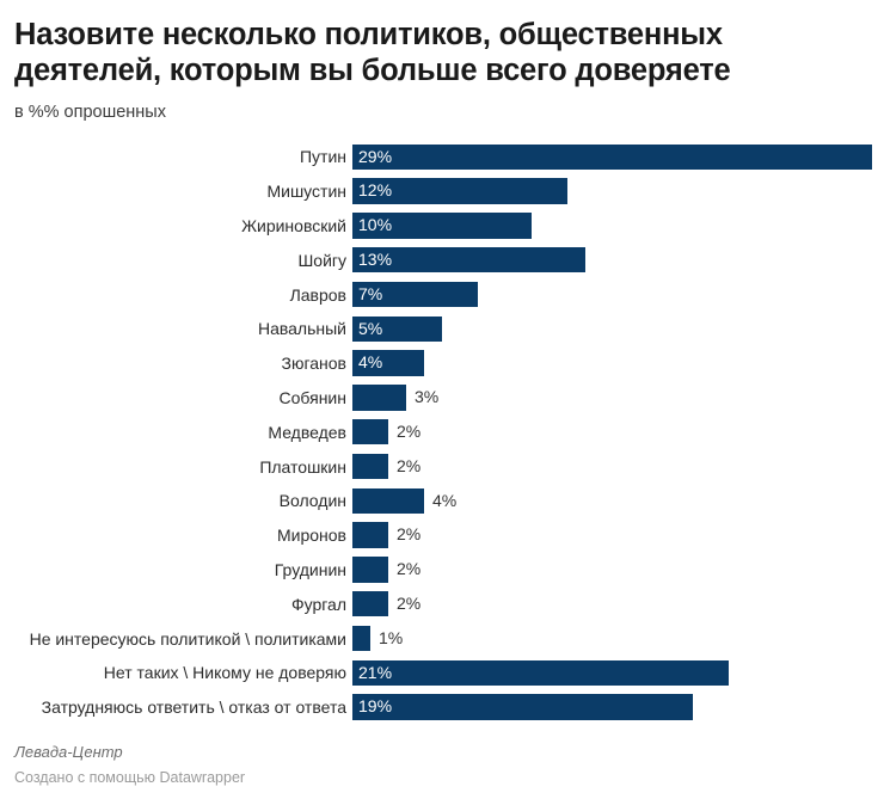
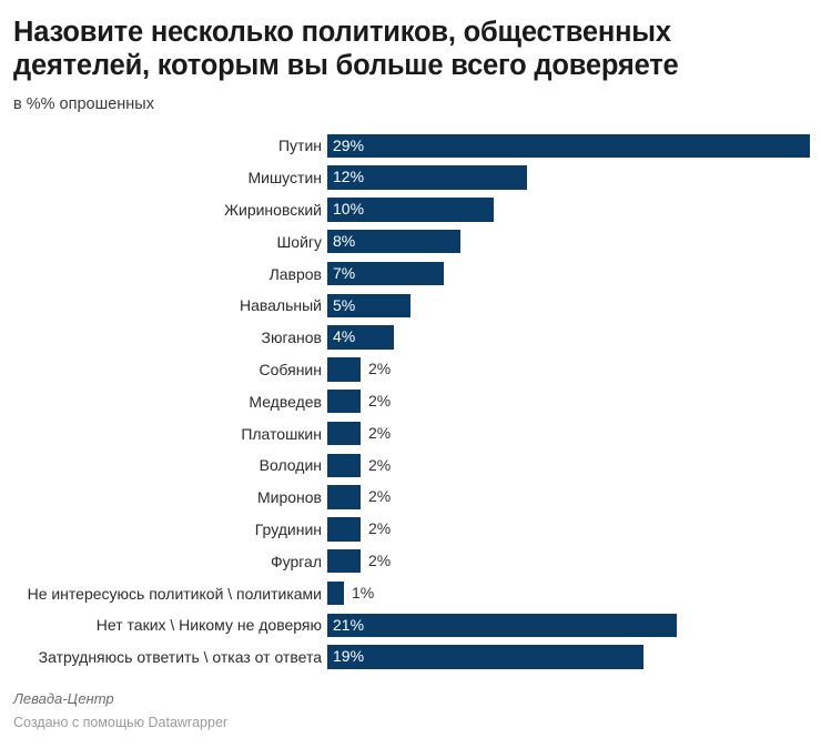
Шойгу: 13% -> 8%
Собянин: 3% -> 2%
Володин: 4% -> 2%
